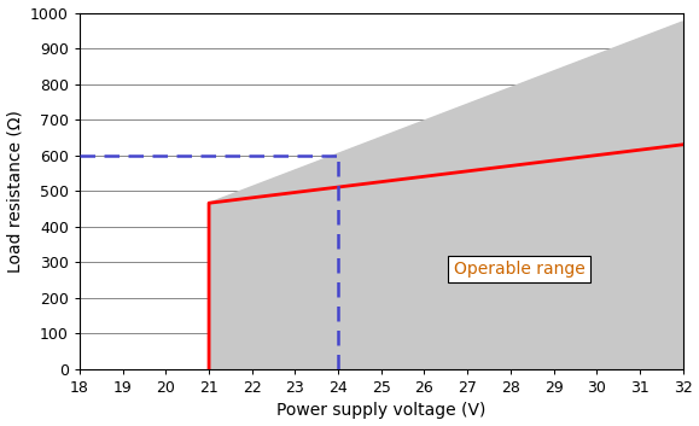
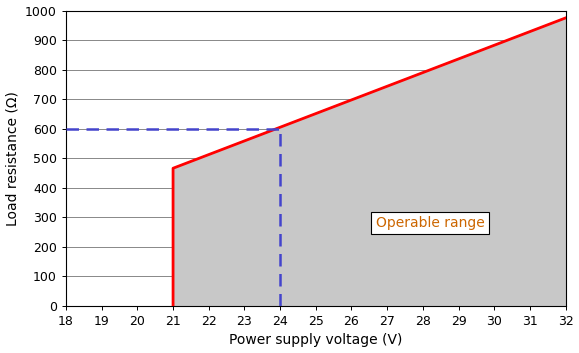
32: 630 -> 975
